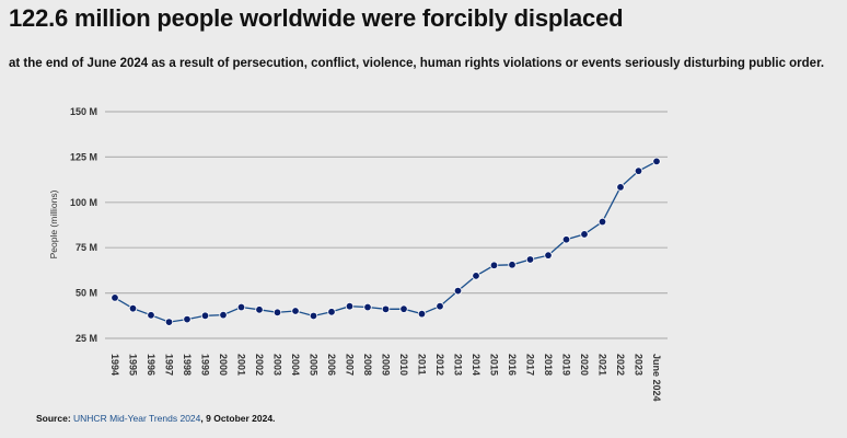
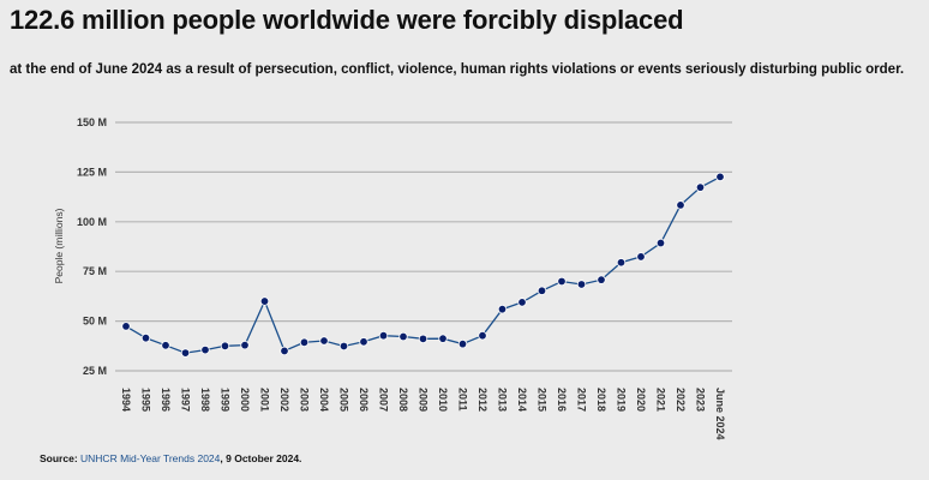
2001: 42M -> 60M
2002: 41M -> 35M
2013: 51M -> 56M
2016: 66M -> 70M
